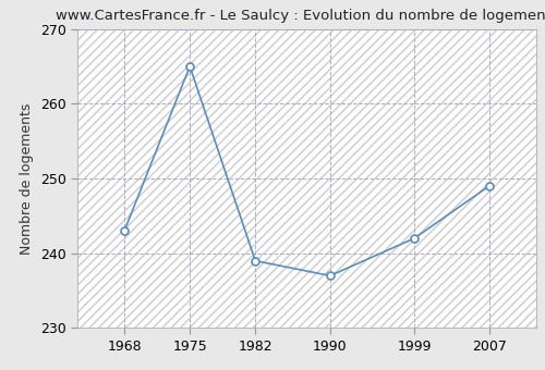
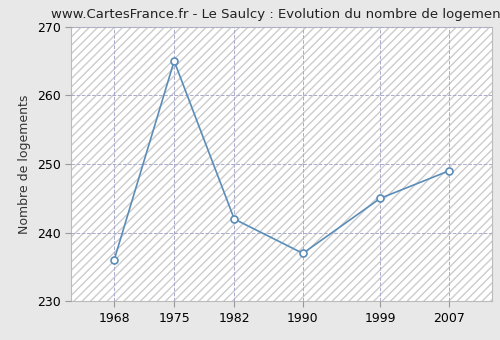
1968: 243 -> 236
1982: 239 -> 242
1999: 242 -> 245
